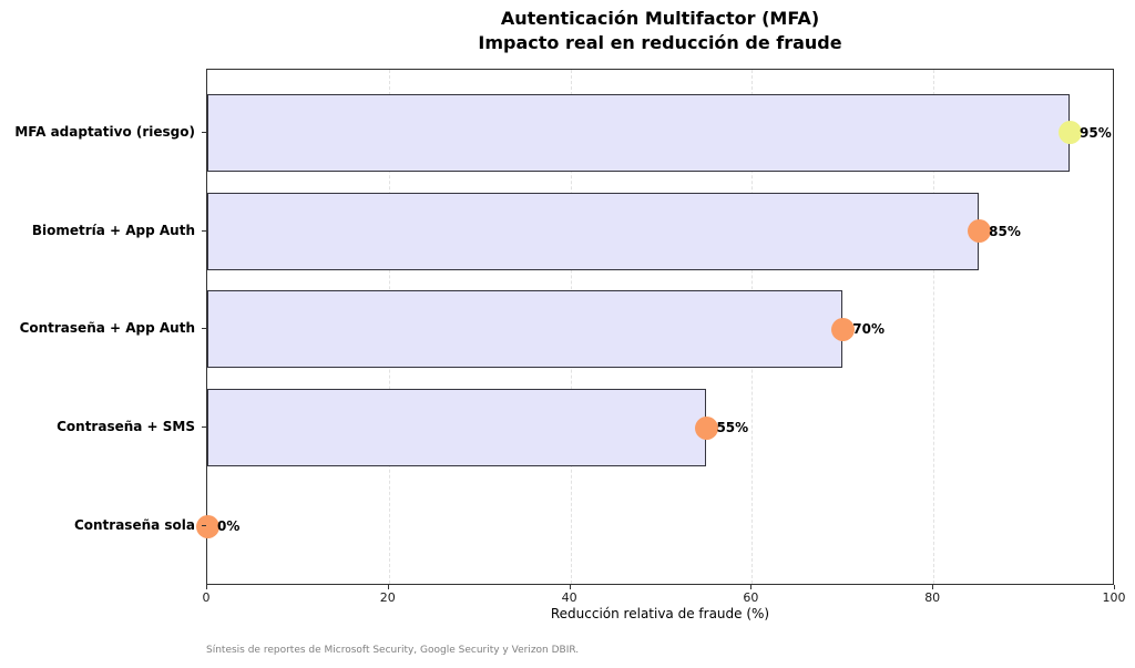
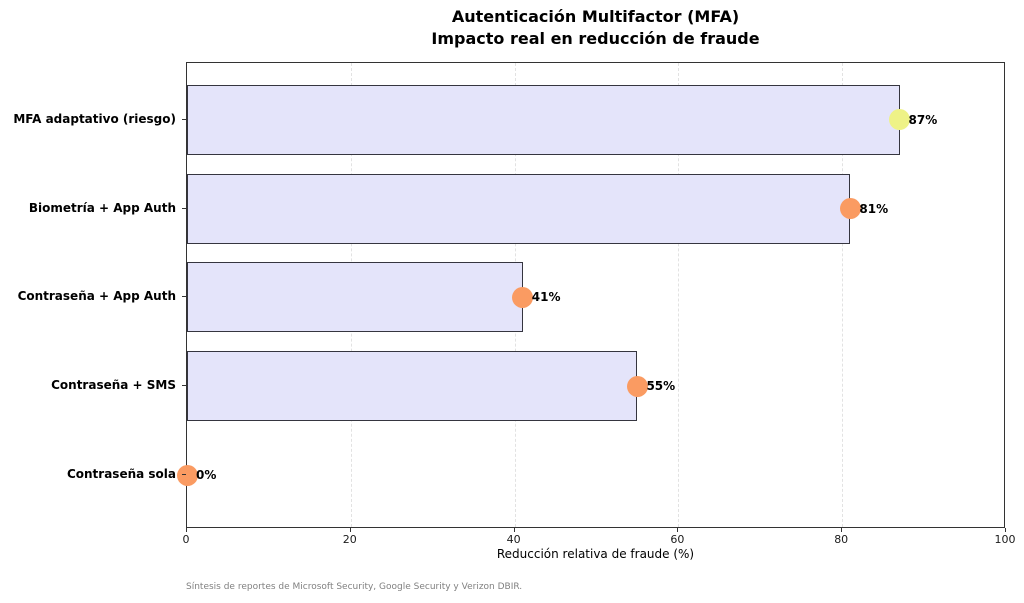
MFA adaptativo (riesgo): 95% -> 87%
Biometría + App Auth: 85% -> 81%
Contraseña + App Auth: 70% -> 41%
